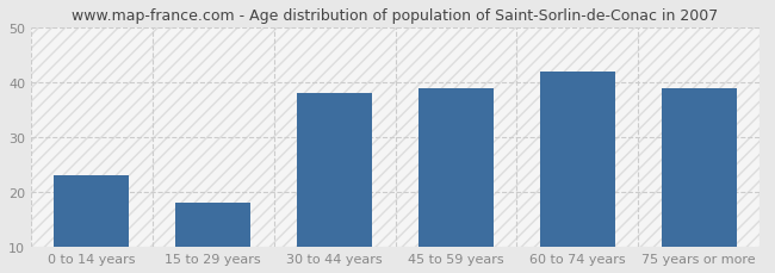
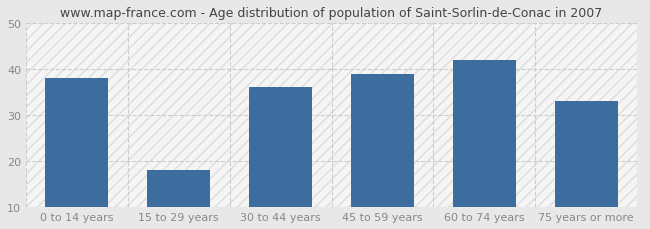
0 to 14 years: 23 -> 38
30 to 44 years: 38 -> 36
75 years or more: 39 -> 33
